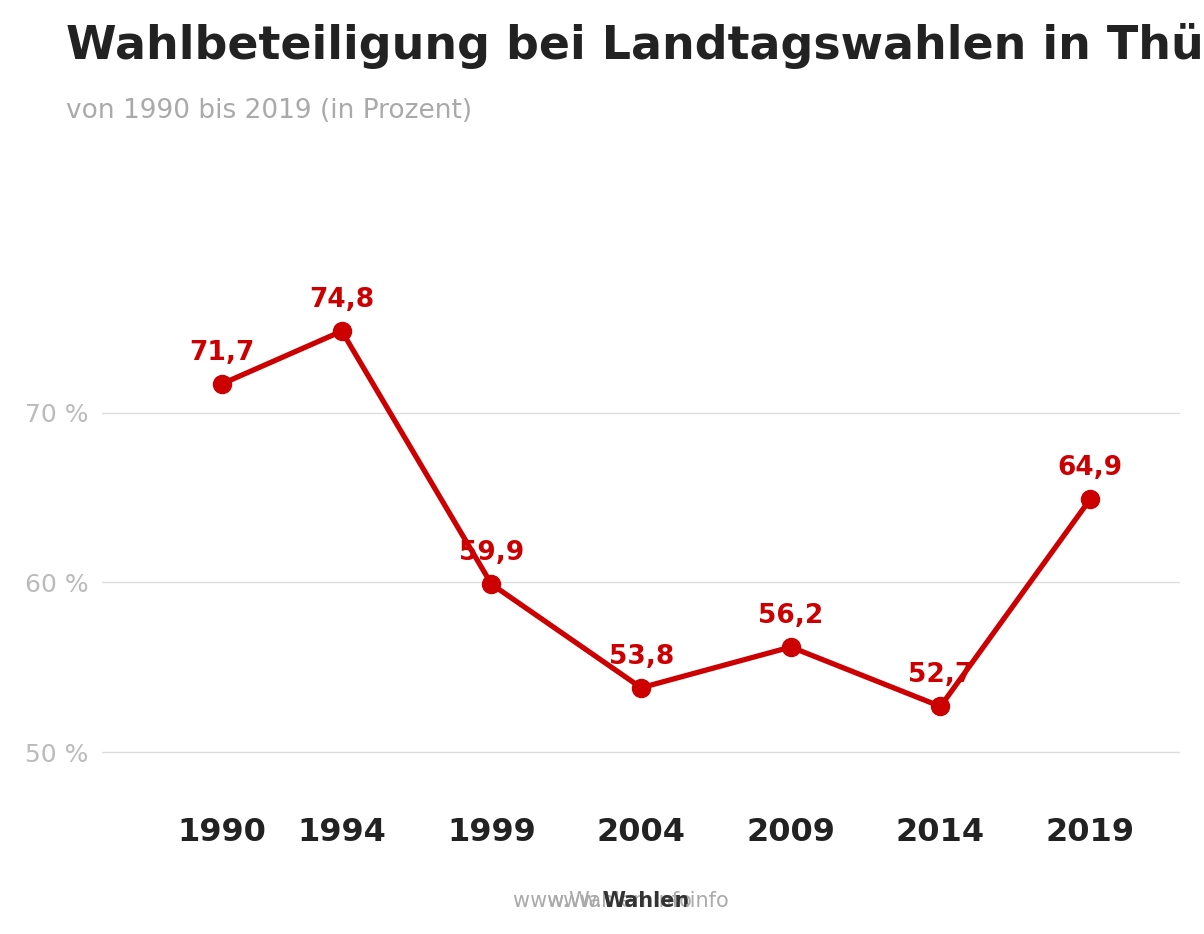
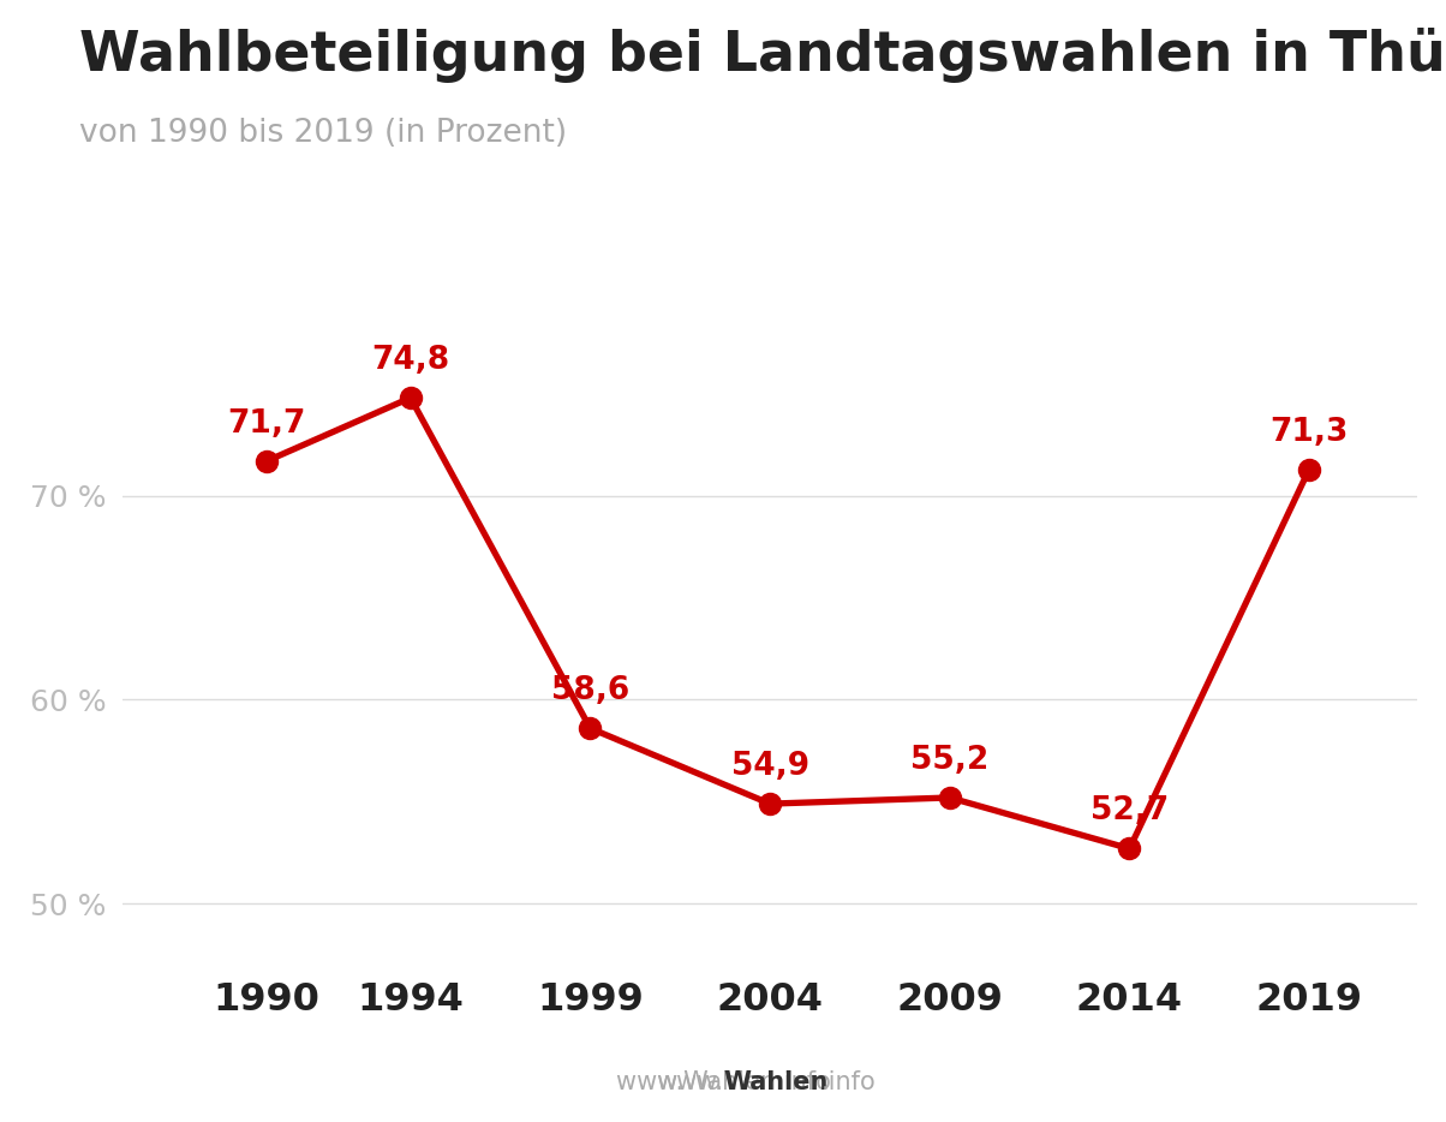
1999: 59,9 -> 58,6
2004: 53,8 -> 54,9
2009: 56,2 -> 55,2
2019: 64,9 -> 71,3
